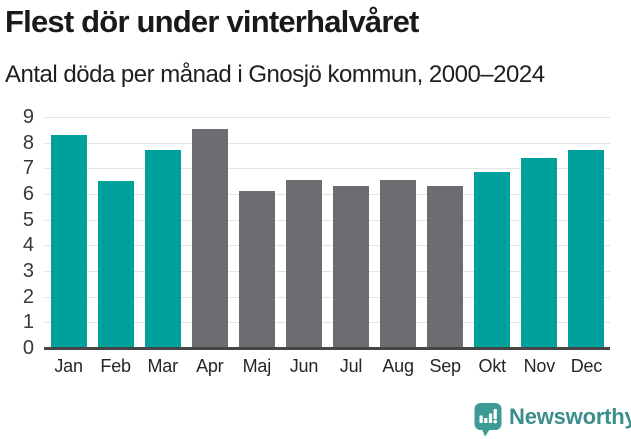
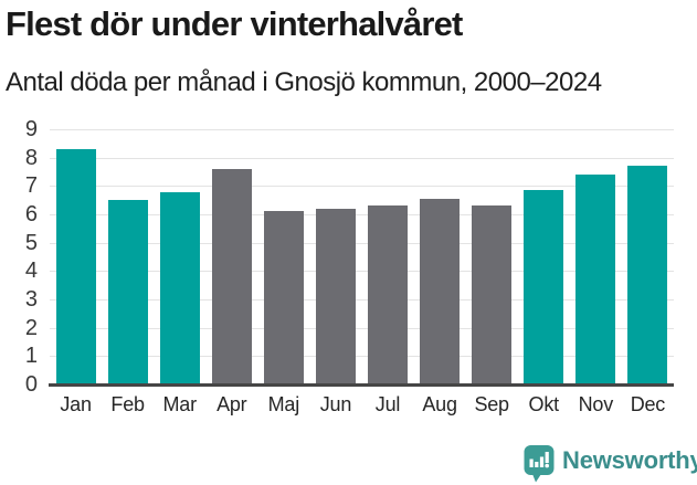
Mar: 7.7 -> 6.8
Apr: 8.6 -> 7.6
Jun: 6.5 -> 6.2
